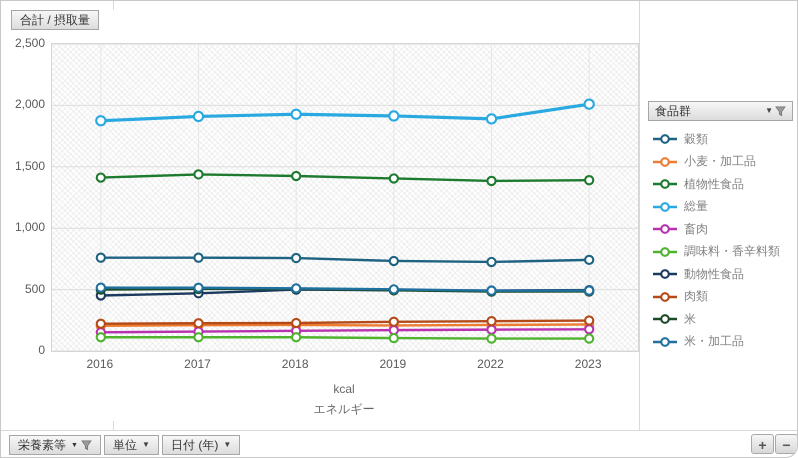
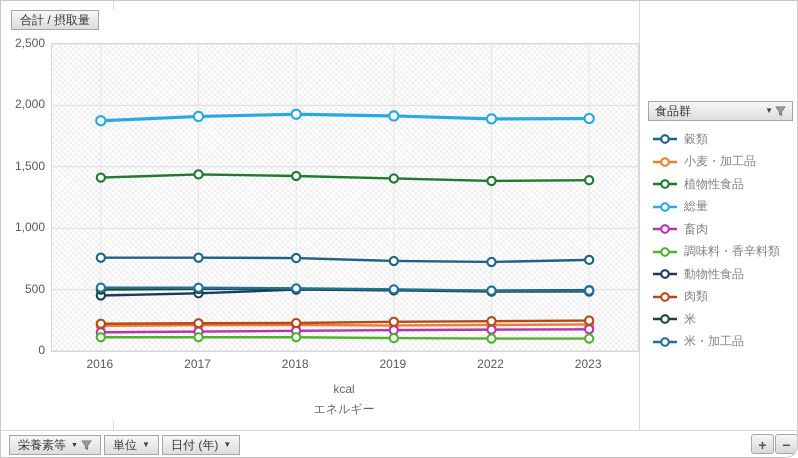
総量/2023: 2010 -> 1890
